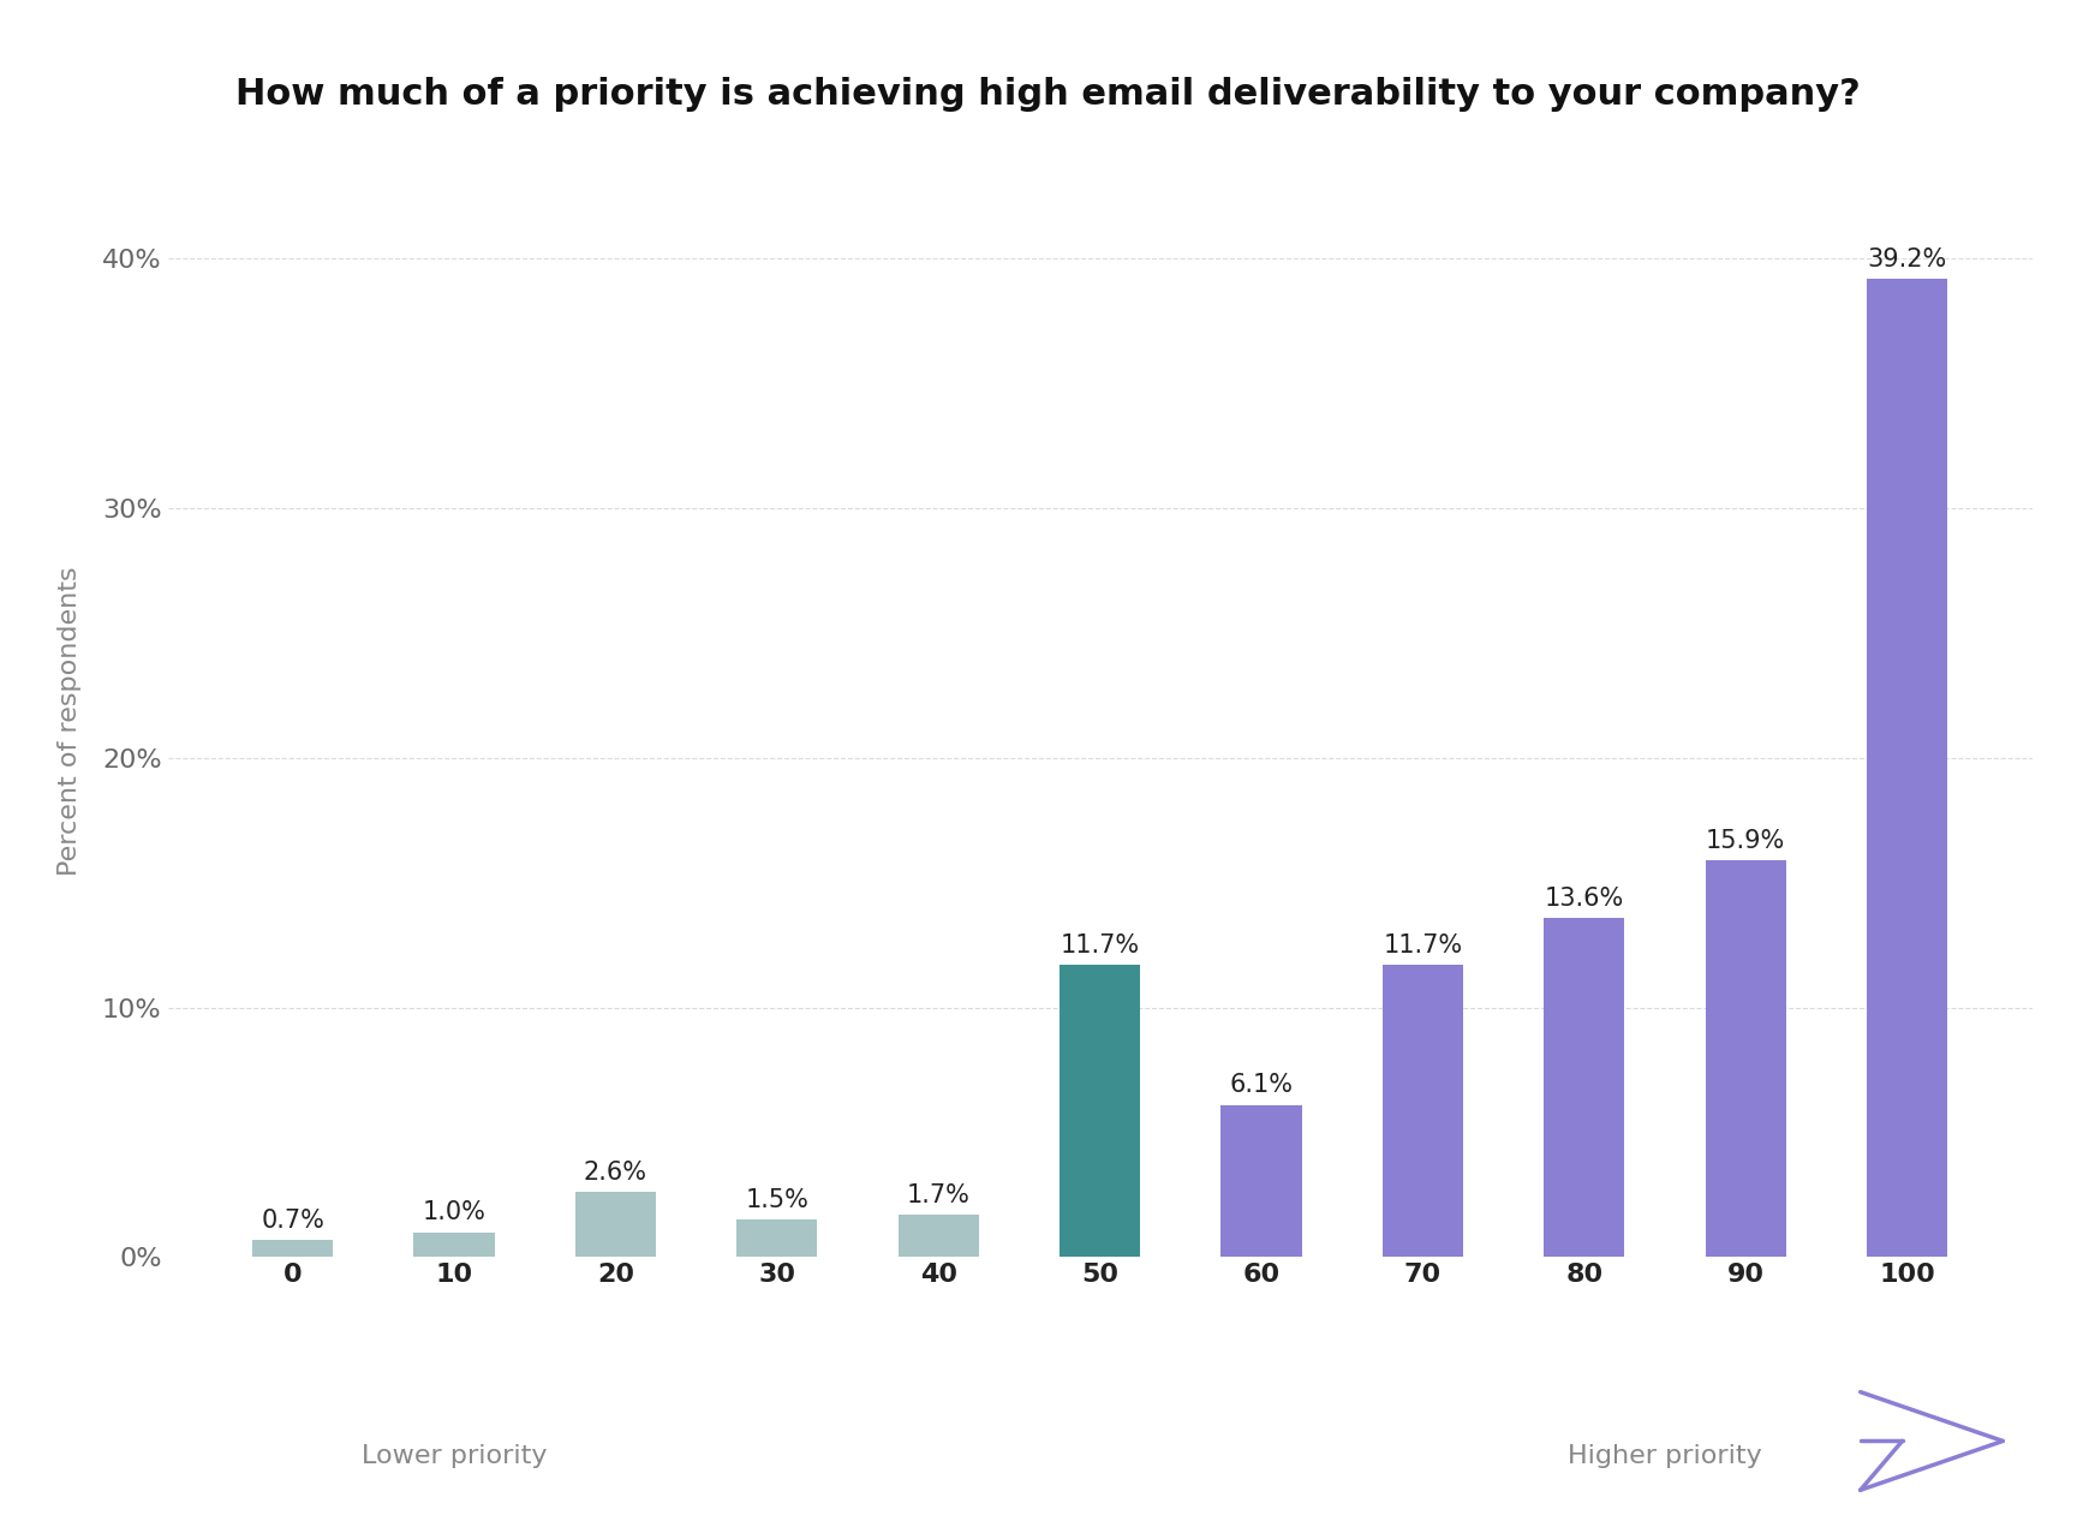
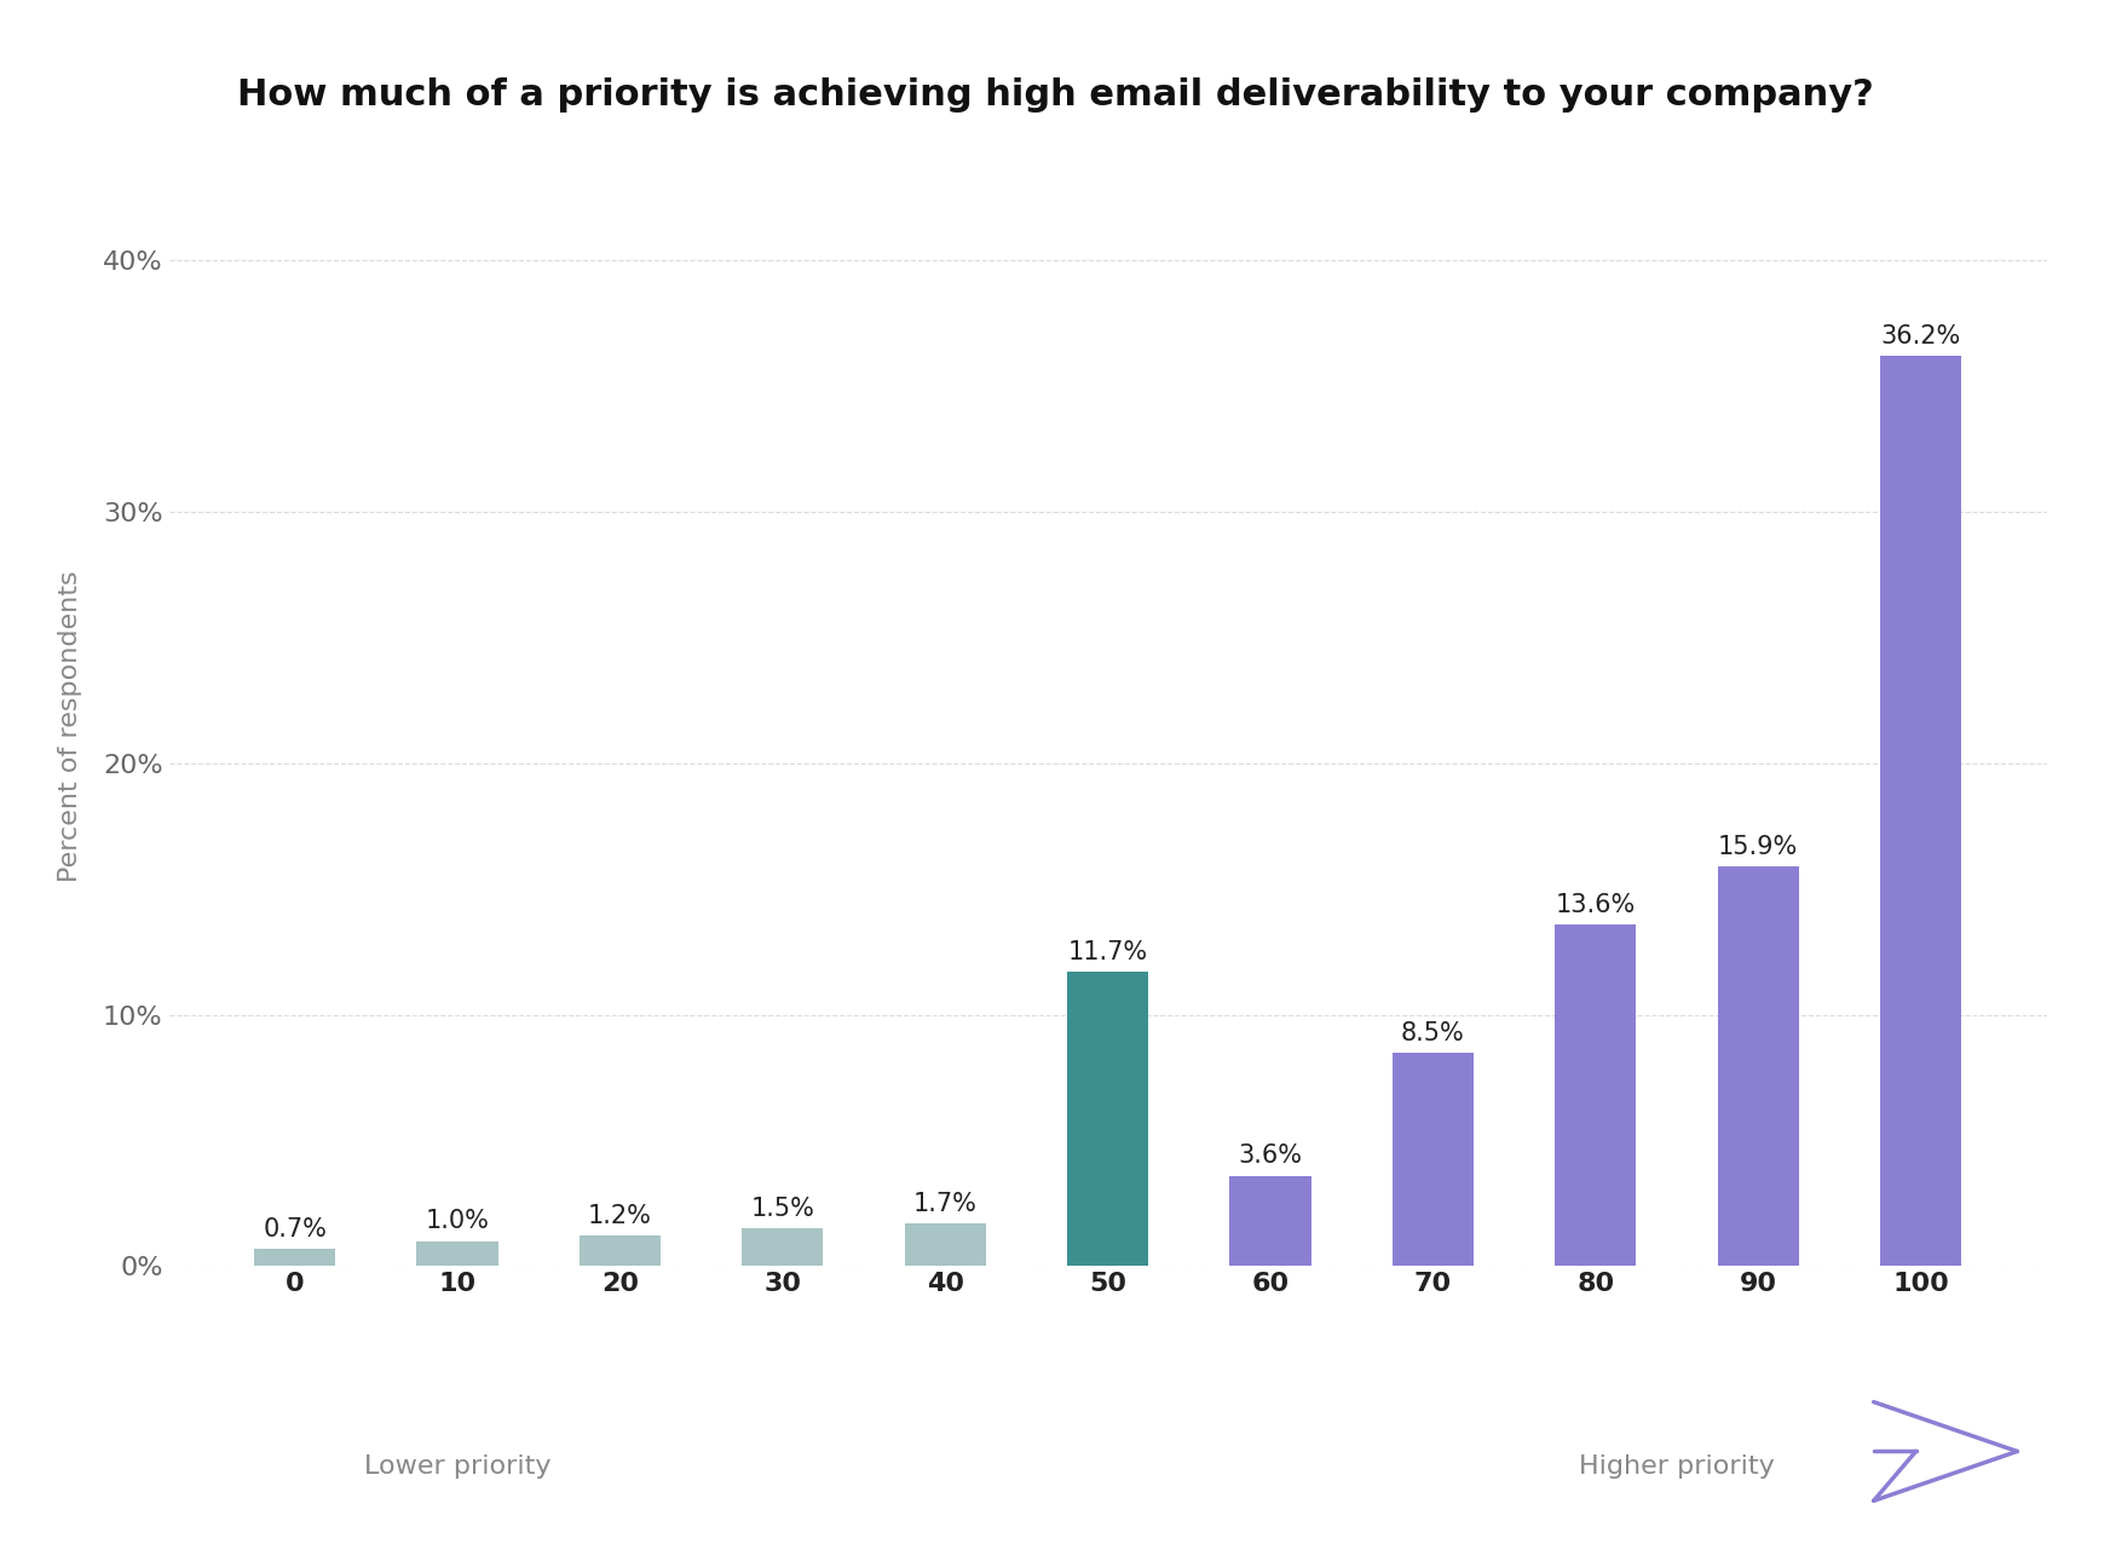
20: 2.6% -> 1.2%
60: 6.1% -> 3.6%
70: 11.7% -> 8.5%
100: 39.2% -> 36.2%
